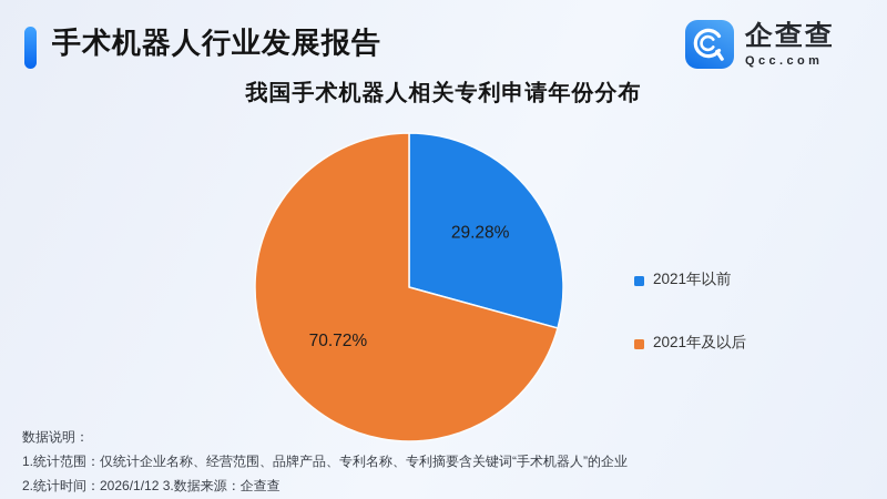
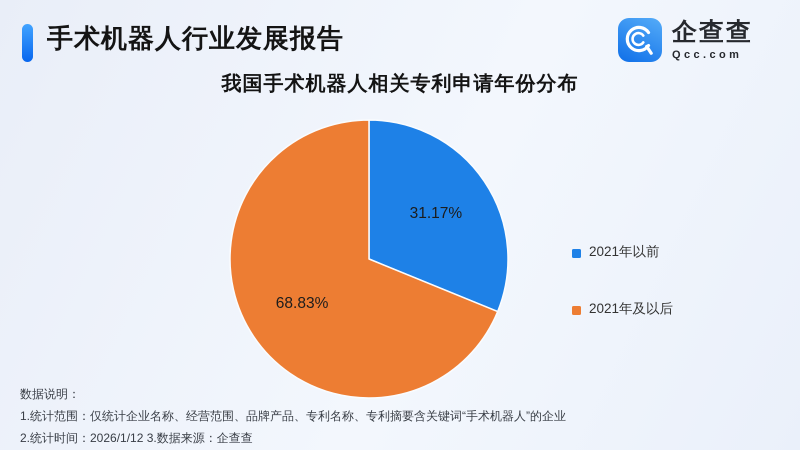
2021年以前: 29.28% -> 31.17%
2021年及以后: 70.72% -> 68.83%
